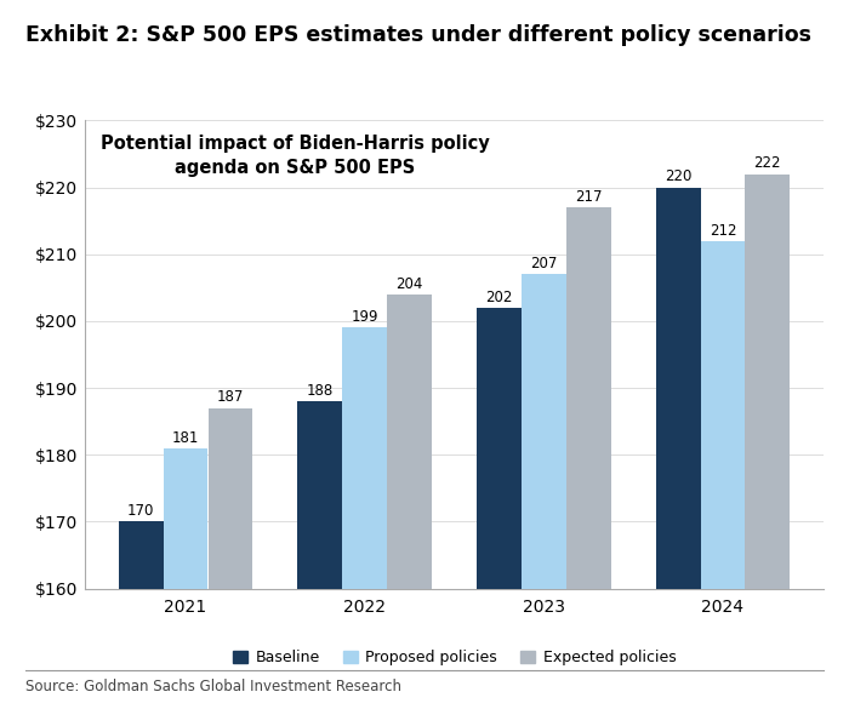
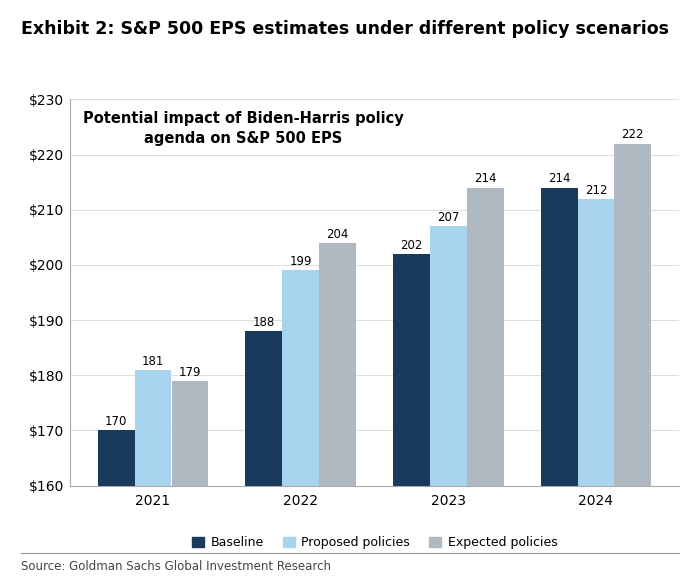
Expected policies/2021: 187 -> 179
Expected policies/2023: 217 -> 214
Baseline/2024: 220 -> 214
